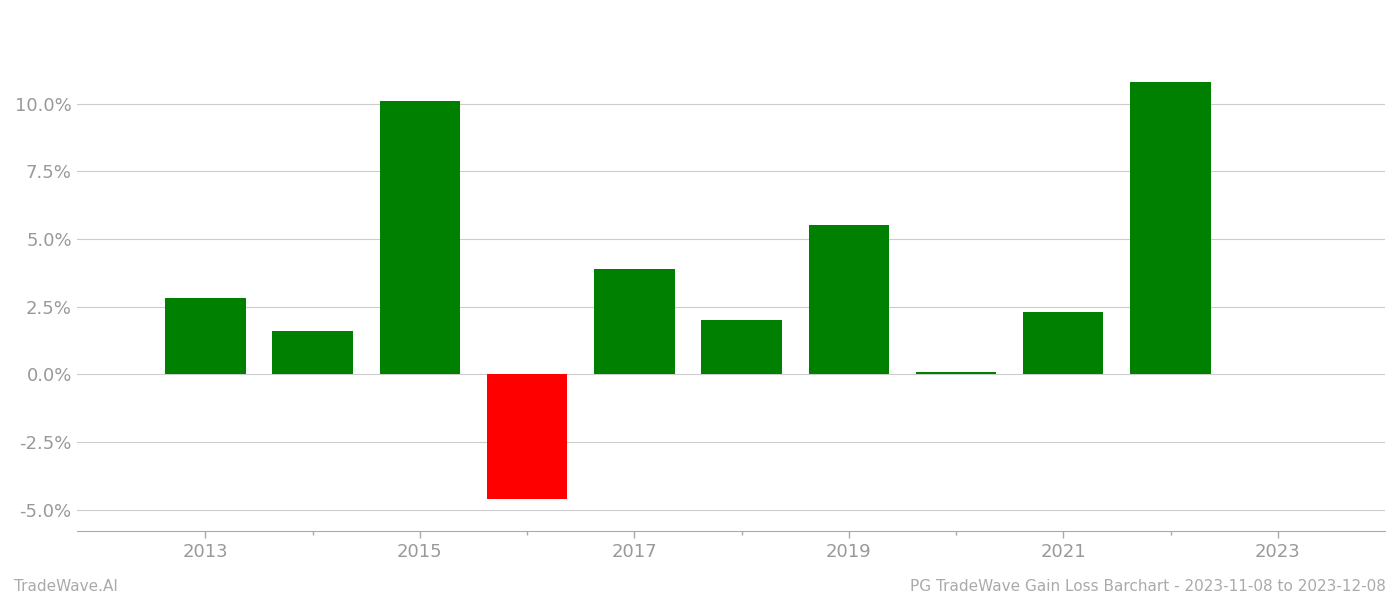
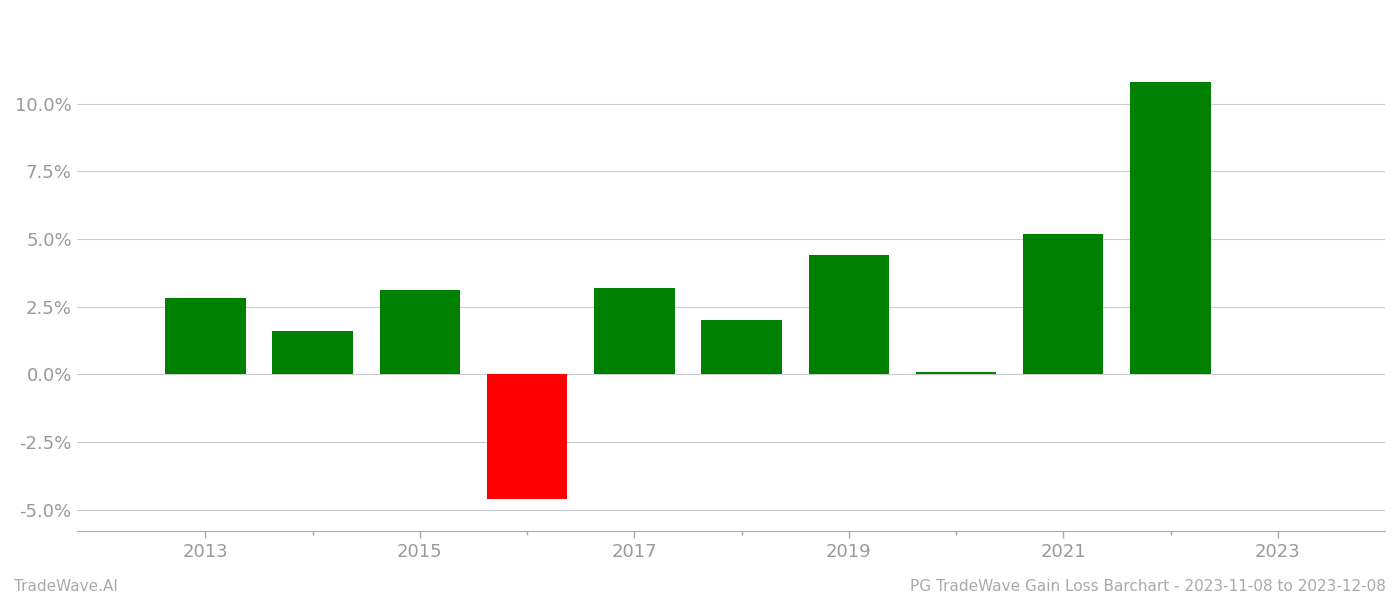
2015: 10.1% -> 3.1%
2017: 3.9% -> 3.2%
2019: 5.5% -> 4.4%
2021: 2.3% -> 5.2%
